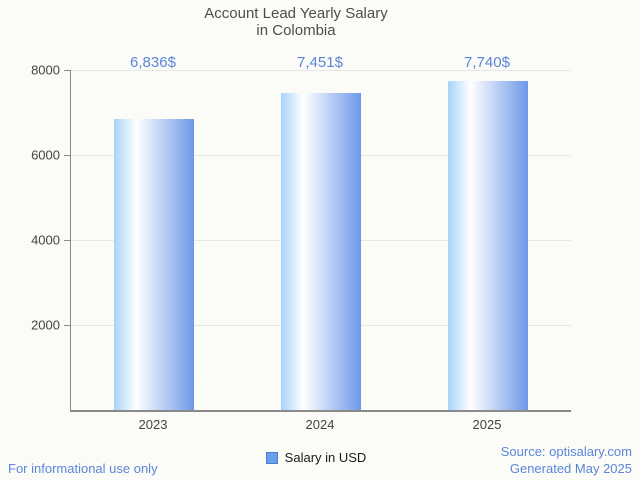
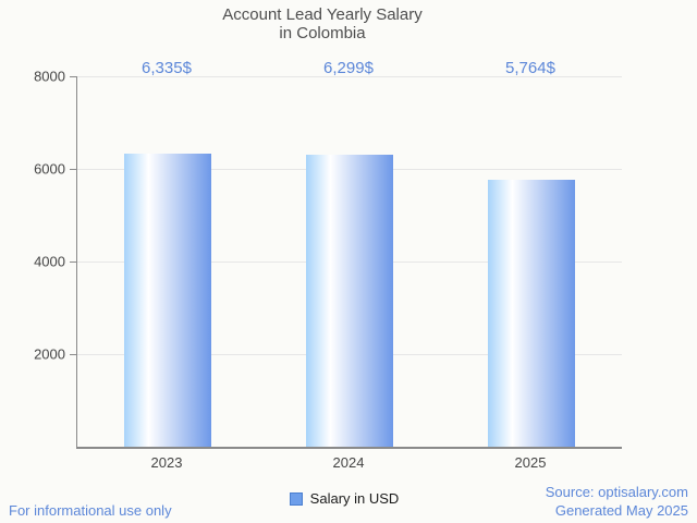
2023: 6,836 -> 6,335
2024: 7,451 -> 6,299
2025: 7,740 -> 5,764
